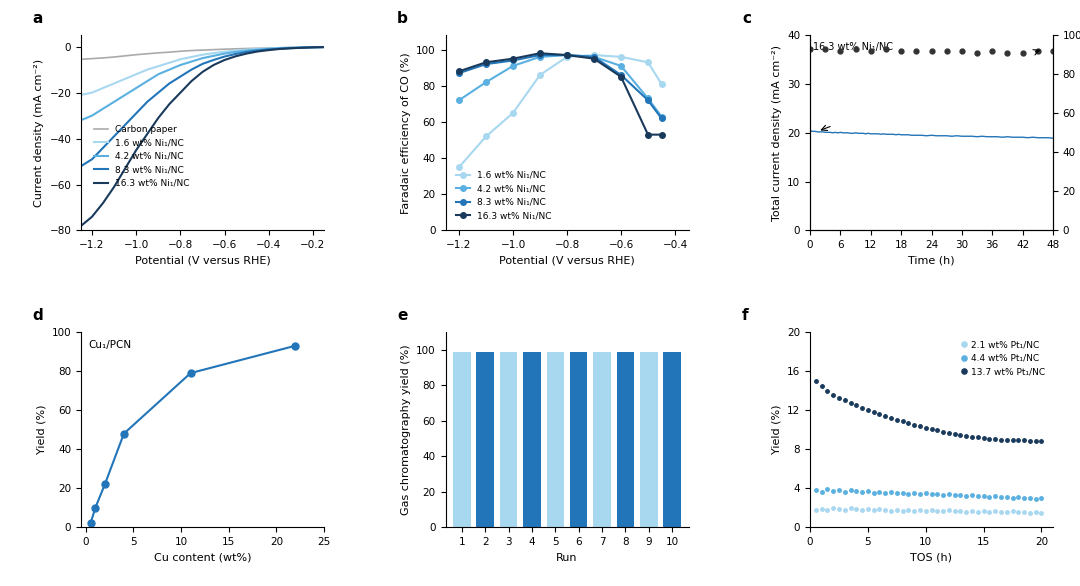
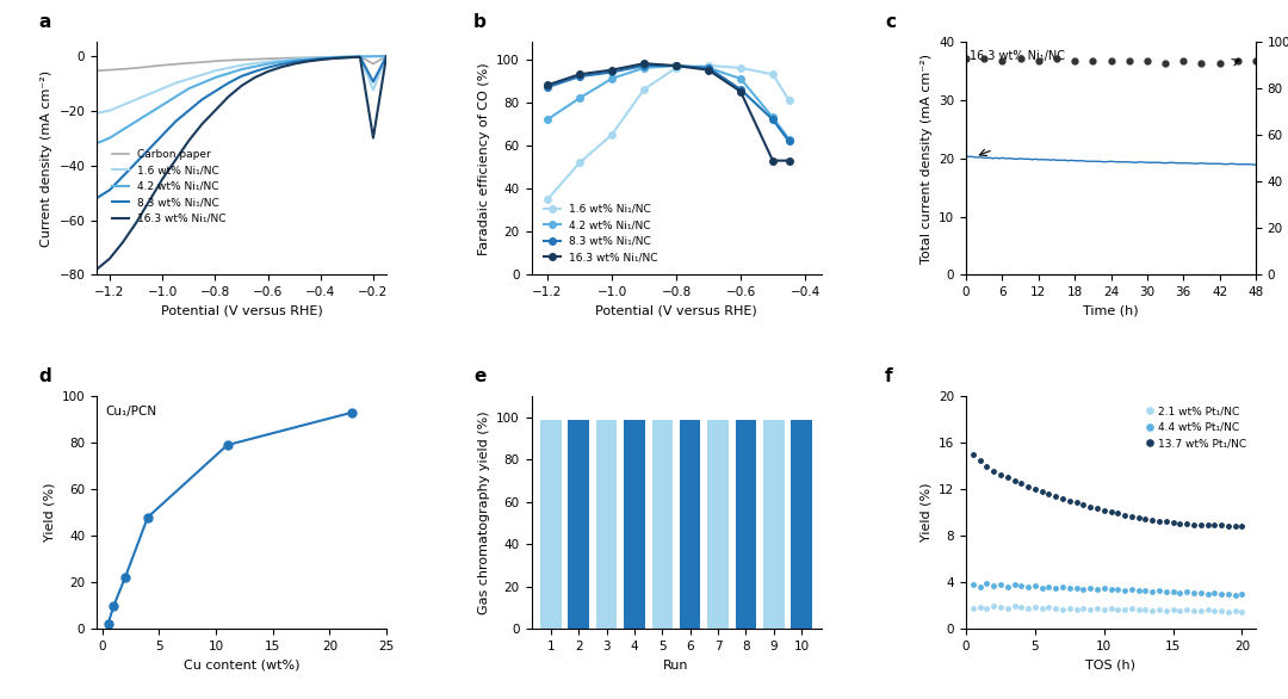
Carbon paper/−0.2: -0.2 -> -3.0
1.6 wt% Ni₁/NC/−0.2: -0.2 -> -12.5
8.3 wt% Ni₁/NC/−0.2: -0.3 -> -9.5
16.3 wt% Ni₁/NC/−0.2: -0.3 -> -30.0
